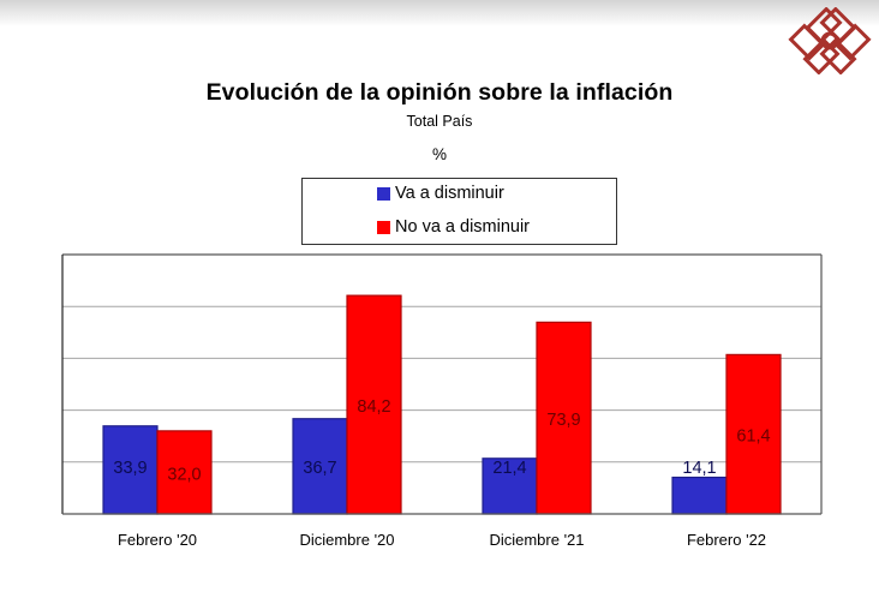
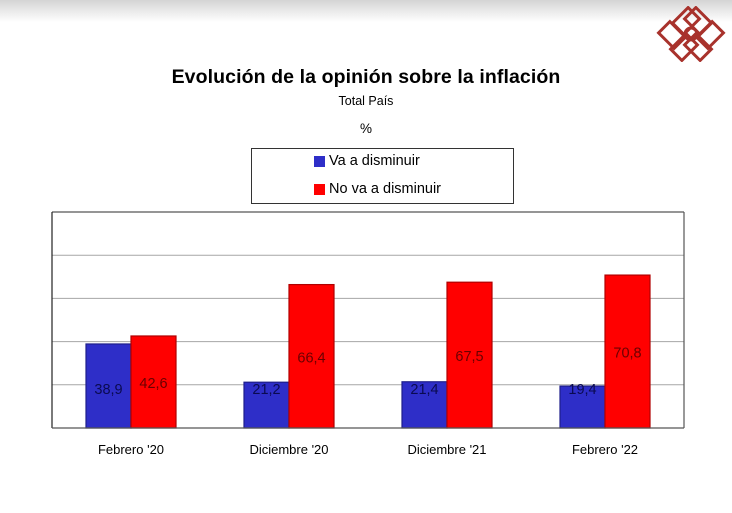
Va a disminuir/Febrero '20: 33,9 -> 38,9
No va a disminuir/Febrero '20: 32,0 -> 42,6
Va a disminuir/Diciembre '20: 36,7 -> 21,2
No va a disminuir/Diciembre '20: 84,2 -> 66,4
No va a disminuir/Diciembre '21: 73,9 -> 67,5
Va a disminuir/Febrero '22: 14,1 -> 19,4
No va a disminuir/Febrero '22: 61,4 -> 70,8
